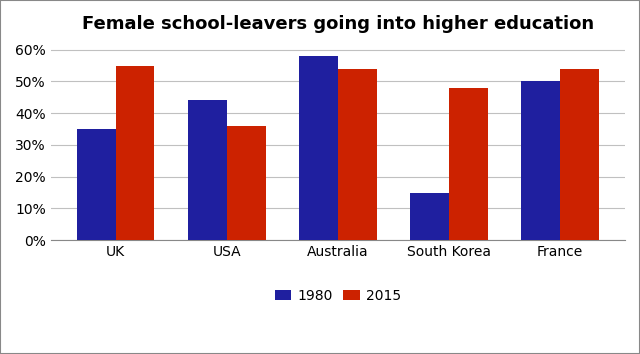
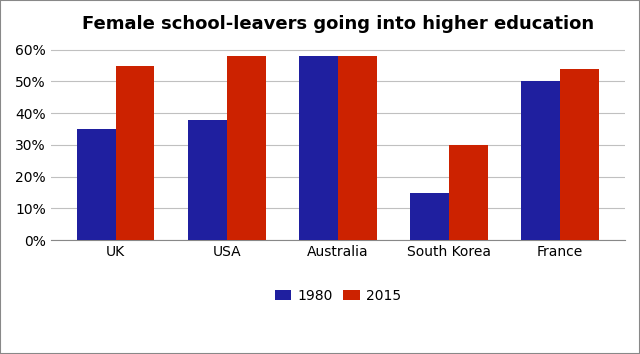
1980/USA: 44% -> 38%
2015/USA: 36% -> 58%
2015/Australia: 54% -> 58%
2015/South Korea: 48% -> 30%
